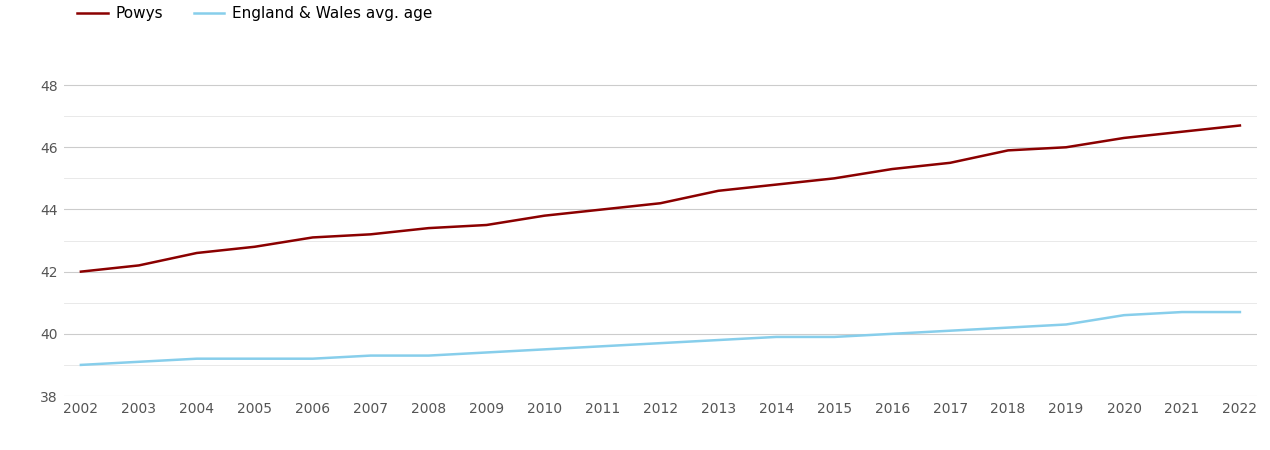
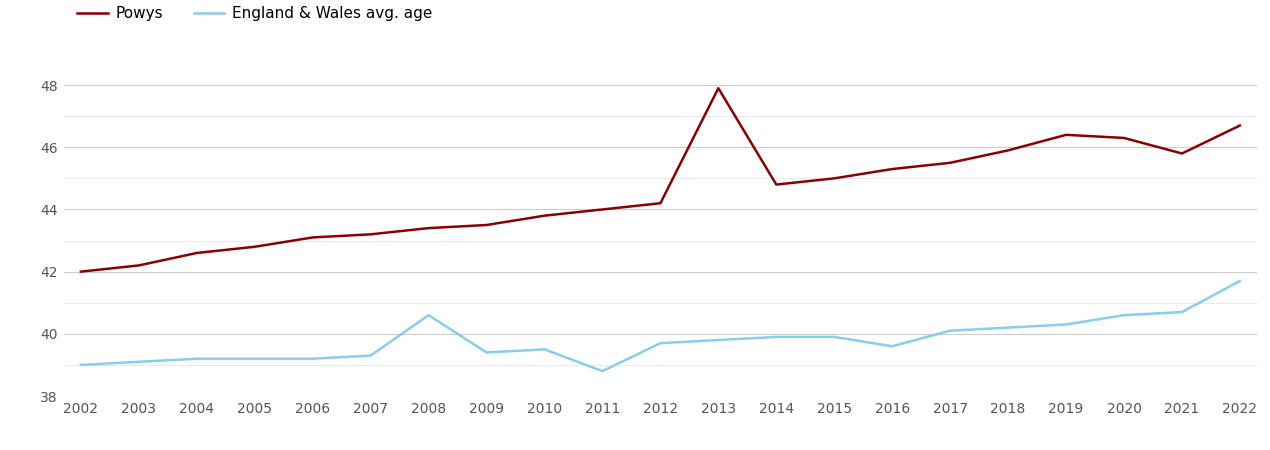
England & Wales avg. age/2008: 39.3 -> 40.6
England & Wales avg. age/2011: 39.6 -> 38.8
Powys/2013: 44.6 -> 47.9
England & Wales avg. age/2016: 40.0 -> 39.6
Powys/2019: 46.0 -> 46.4
Powys/2021: 46.5 -> 45.8
England & Wales avg. age/2022: 40.7 -> 41.7
